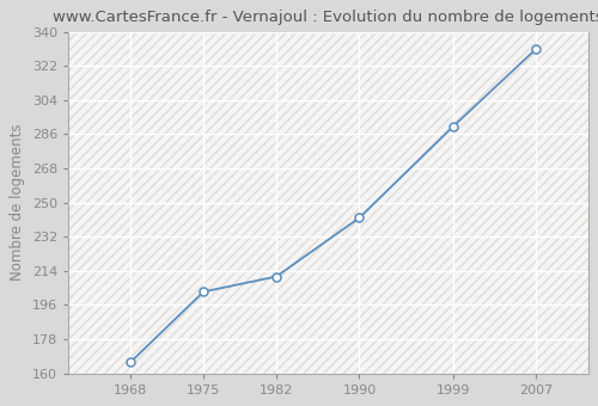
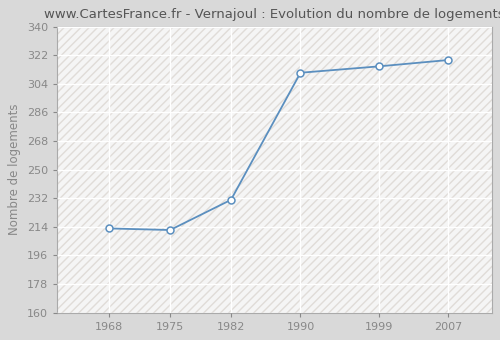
1968: 166 -> 213
1975: 203 -> 212
1982: 211 -> 231
1990: 242 -> 311
1999: 290 -> 315
2007: 331 -> 319
